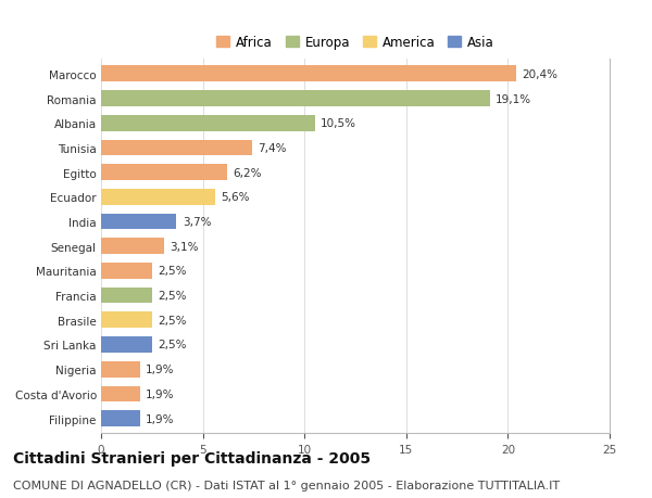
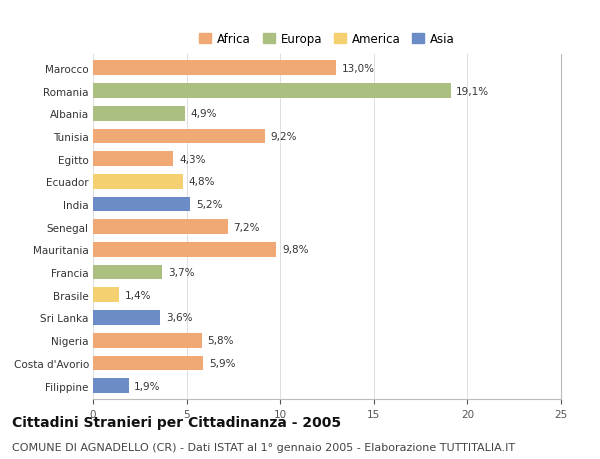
Marocco: 20,4% -> 13,0%
Albania: 10,5% -> 4,9%
Tunisia: 7,4% -> 9,2%
Egitto: 6,2% -> 4,3%
Ecuador: 5,6% -> 4,8%
India: 3,7% -> 5,2%
Senegal: 3,1% -> 7,2%
Mauritania: 2,5% -> 9,8%
Francia: 2,5% -> 3,7%
Brasile: 2,5% -> 1,4%
Sri Lanka: 2,5% -> 3,6%
Nigeria: 1,9% -> 5,8%
Costa d'Avorio: 1,9% -> 5,9%
